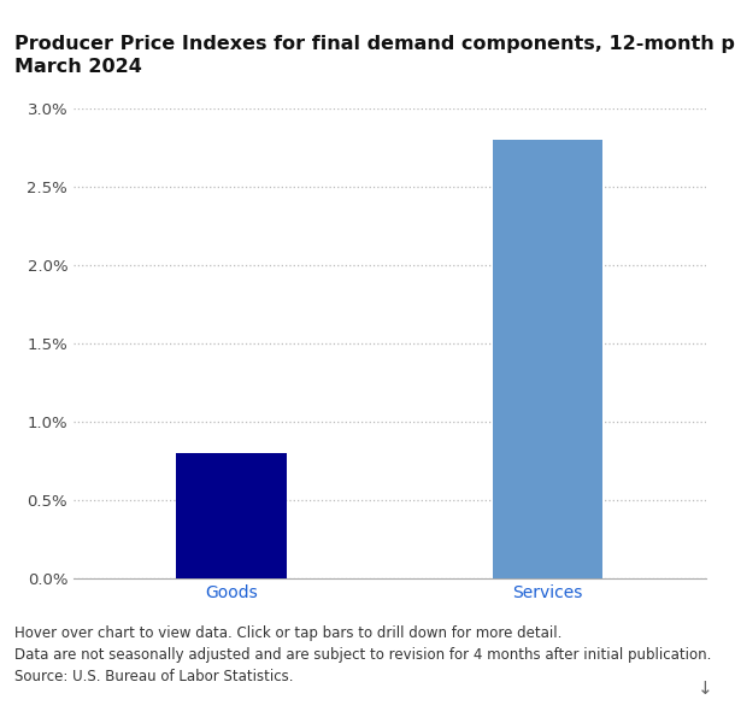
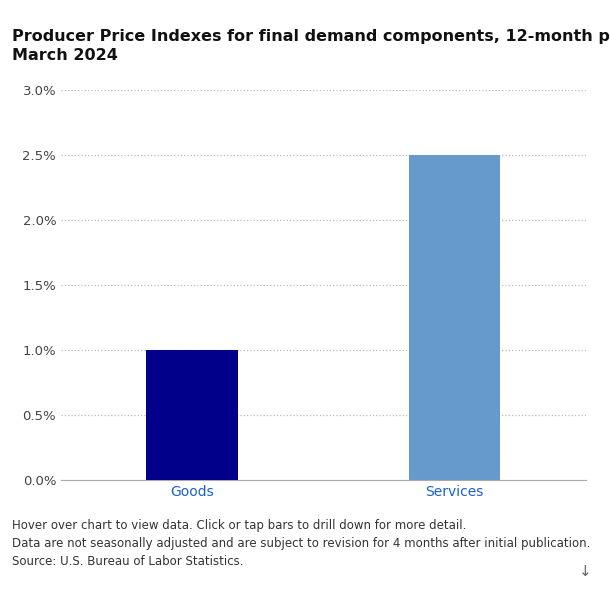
Goods: 0.8% -> 1.0%
Services: 2.8% -> 2.5%
